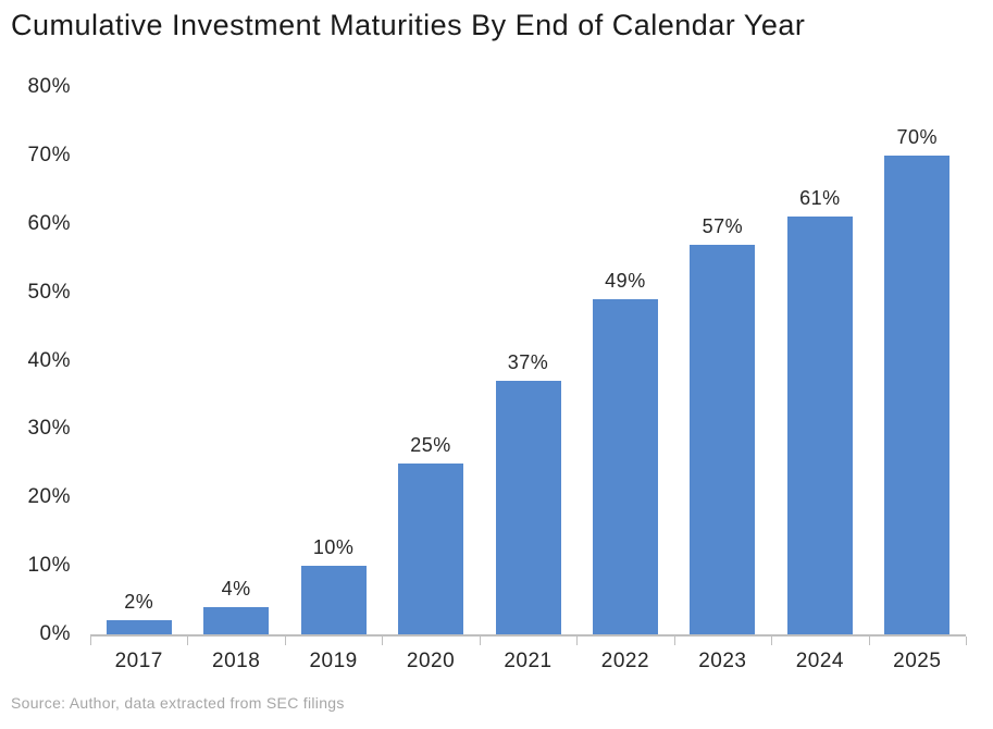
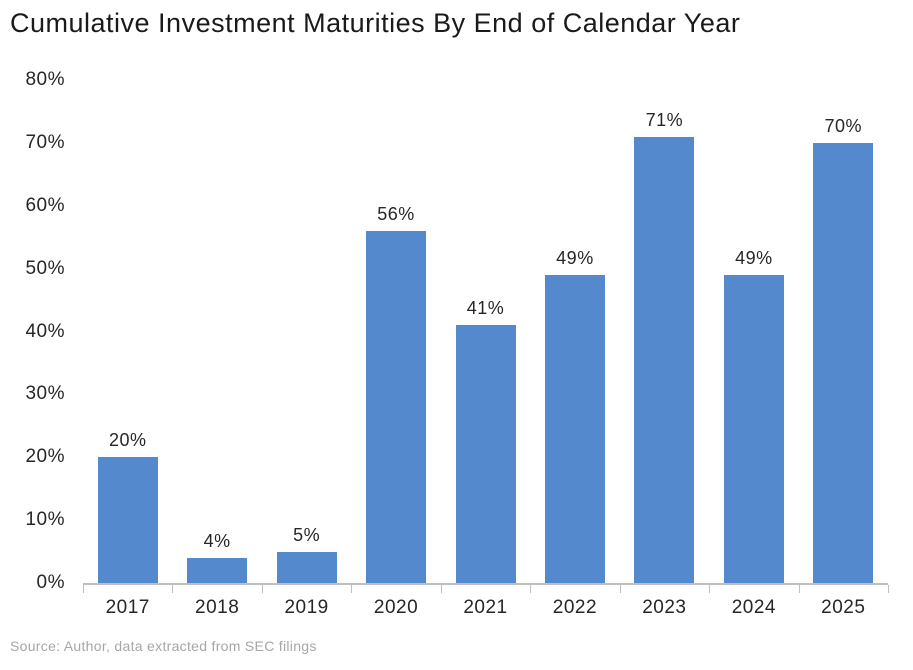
2017: 2% -> 20%
2019: 10% -> 5%
2020: 25% -> 56%
2021: 37% -> 41%
2023: 57% -> 71%
2024: 61% -> 49%
